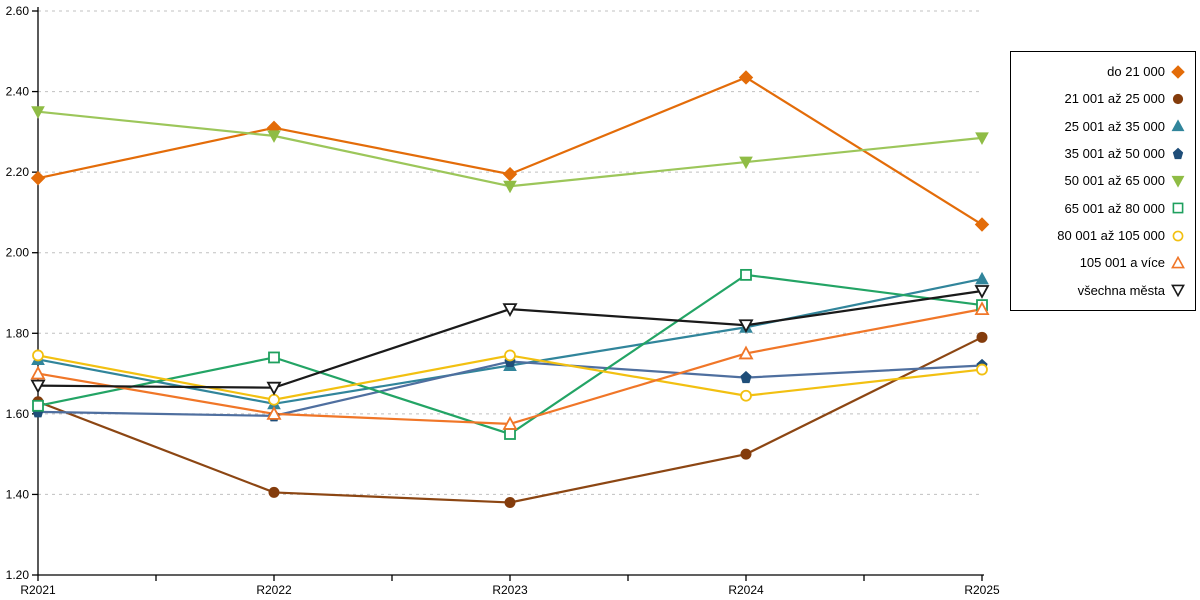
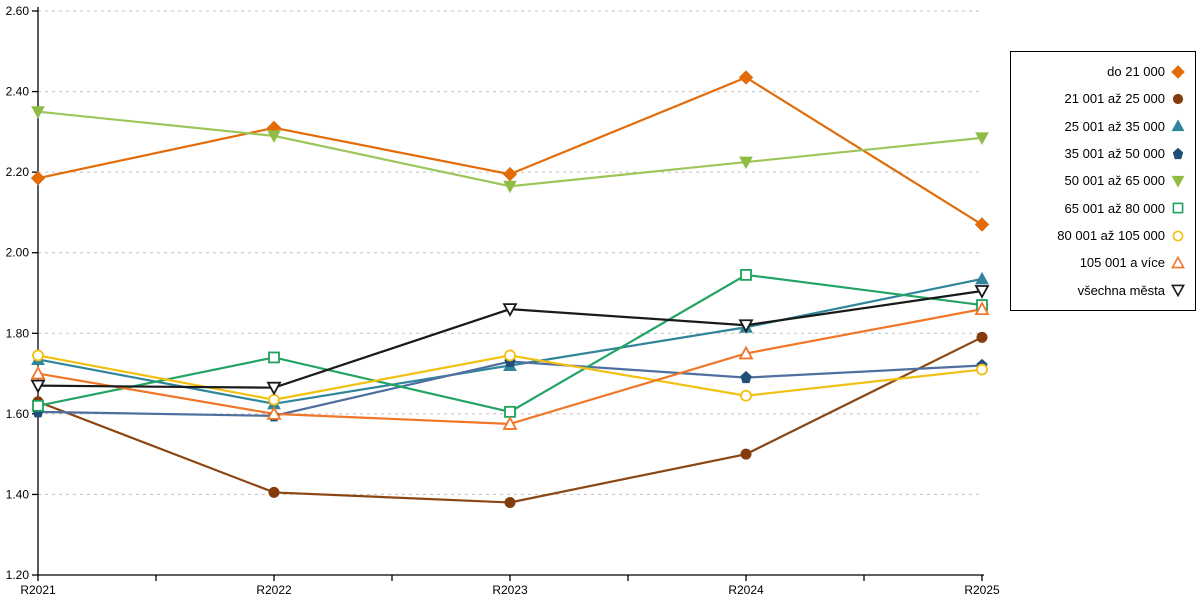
65 001 až 80 000/R2023: 1.55 -> 1.60
